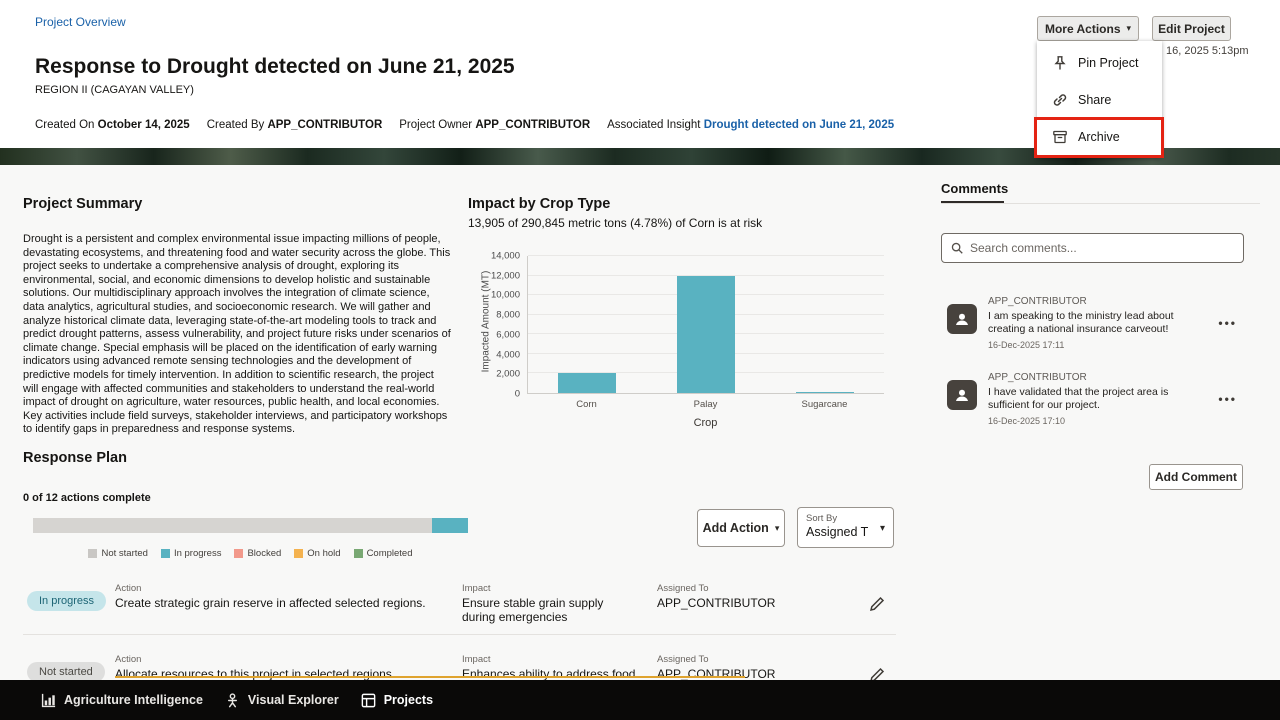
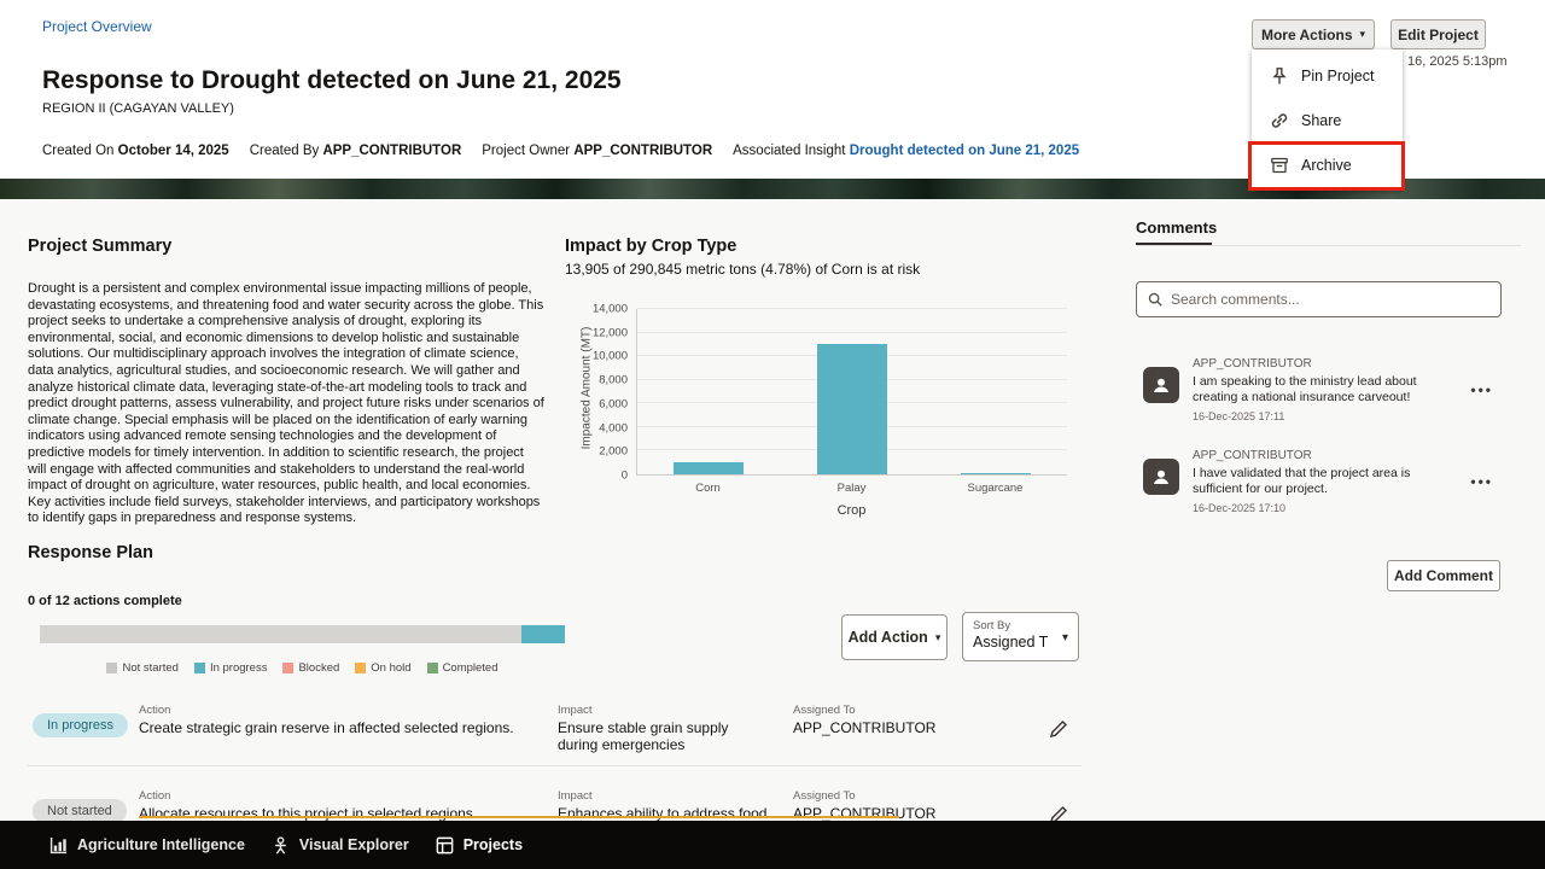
Corn: 2000 -> 1000
Palay: 12000 -> 11000
